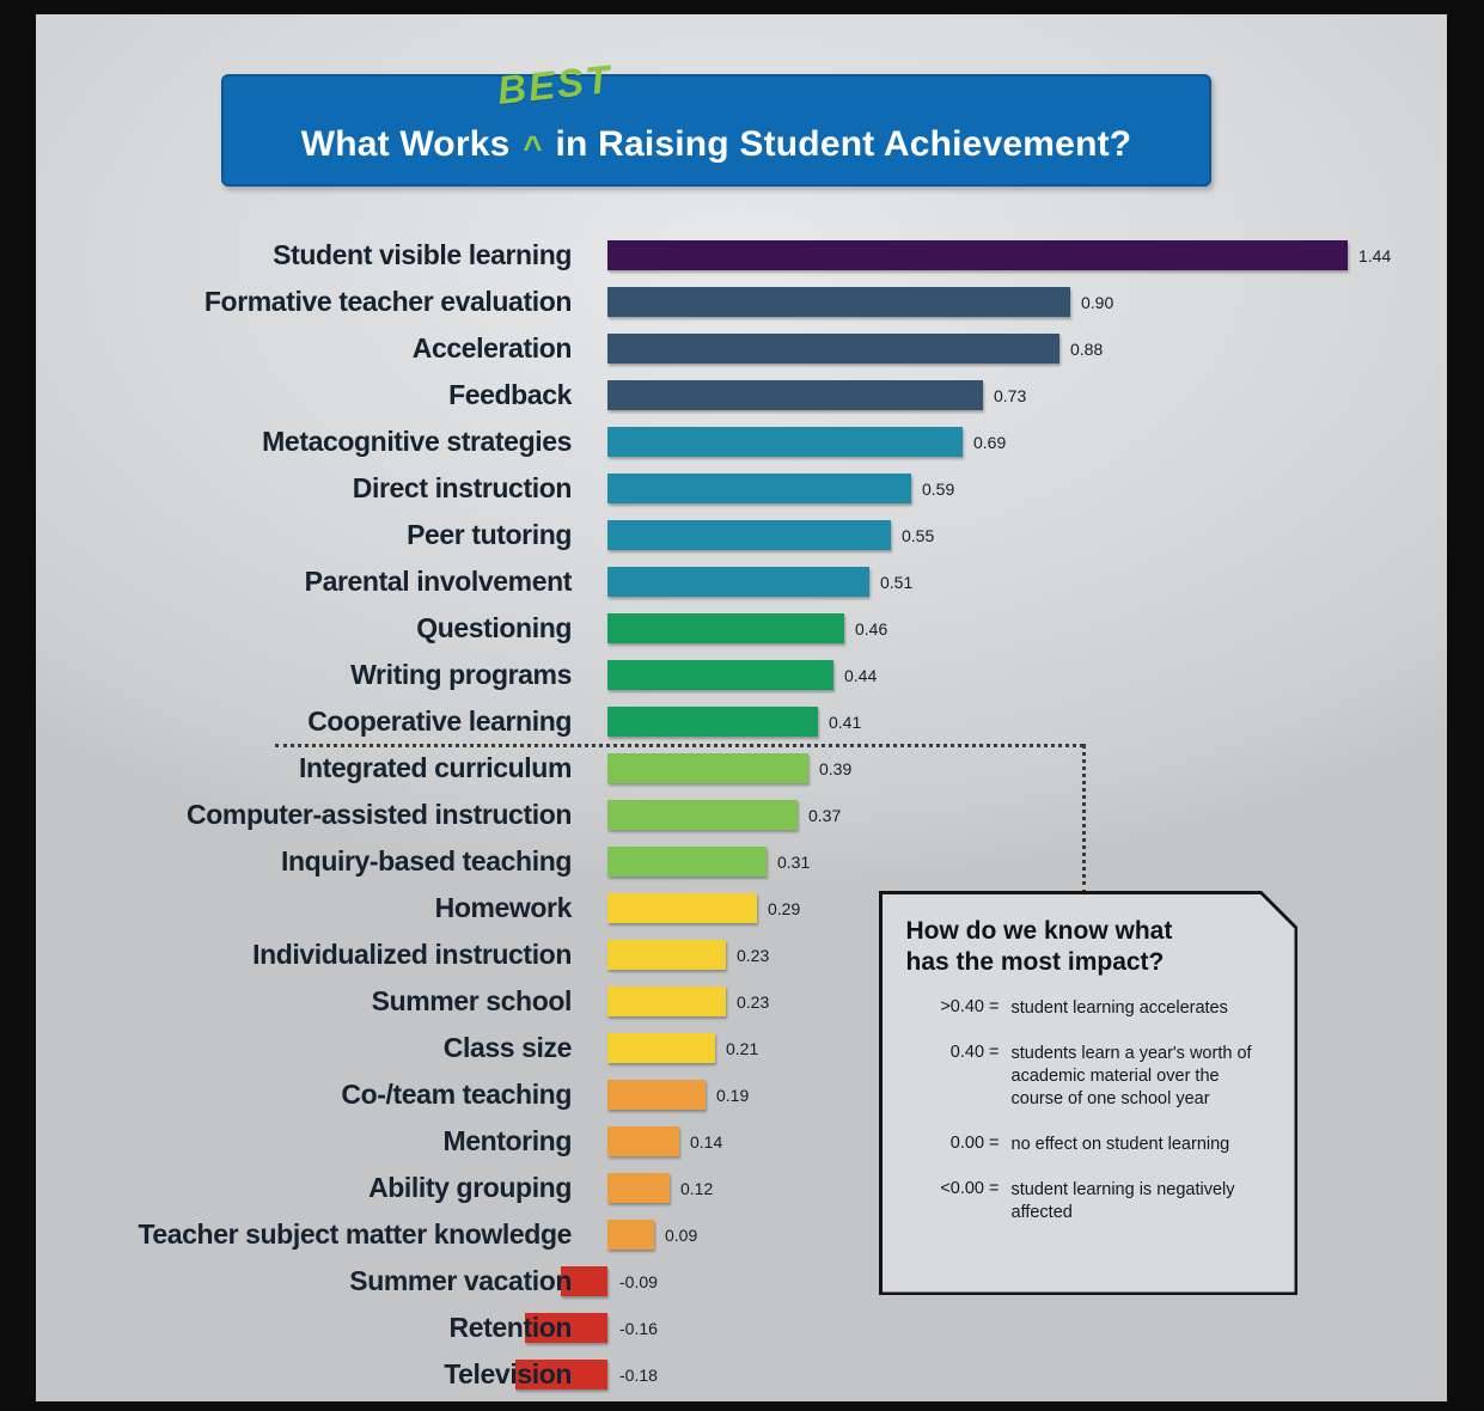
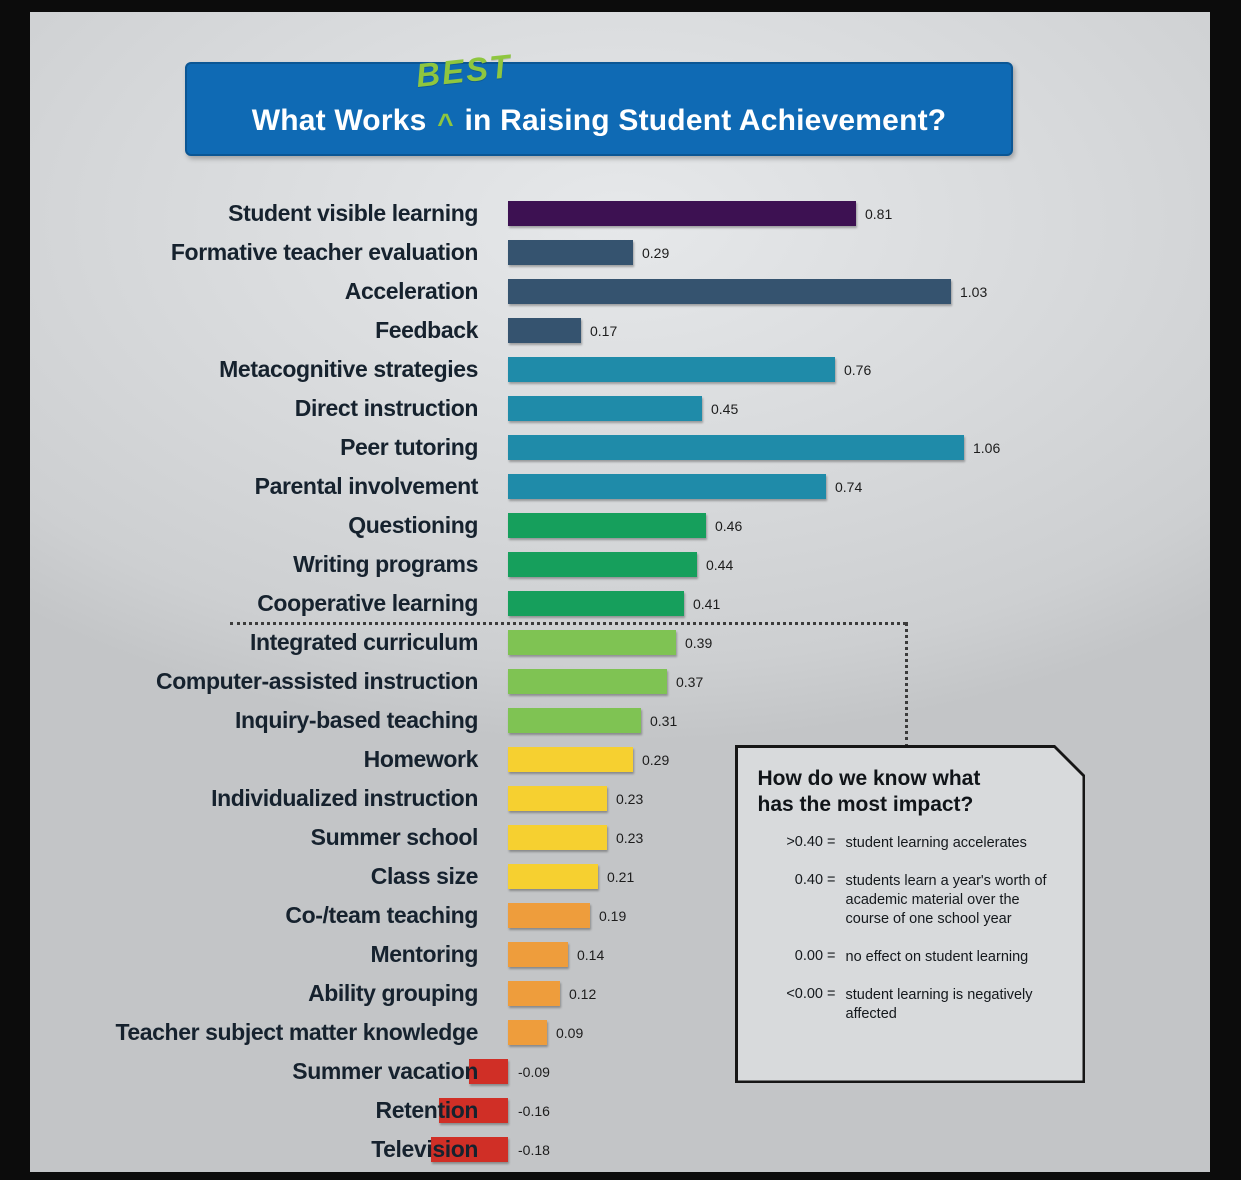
Student visible learning: 1.44 -> 0.81
Formative teacher evaluation: 0.90 -> 0.29
Acceleration: 0.88 -> 1.03
Feedback: 0.73 -> 0.17
Metacognitive strategies: 0.69 -> 0.76
Direct instruction: 0.59 -> 0.45
Peer tutoring: 0.55 -> 1.06
Parental involvement: 0.51 -> 0.74
